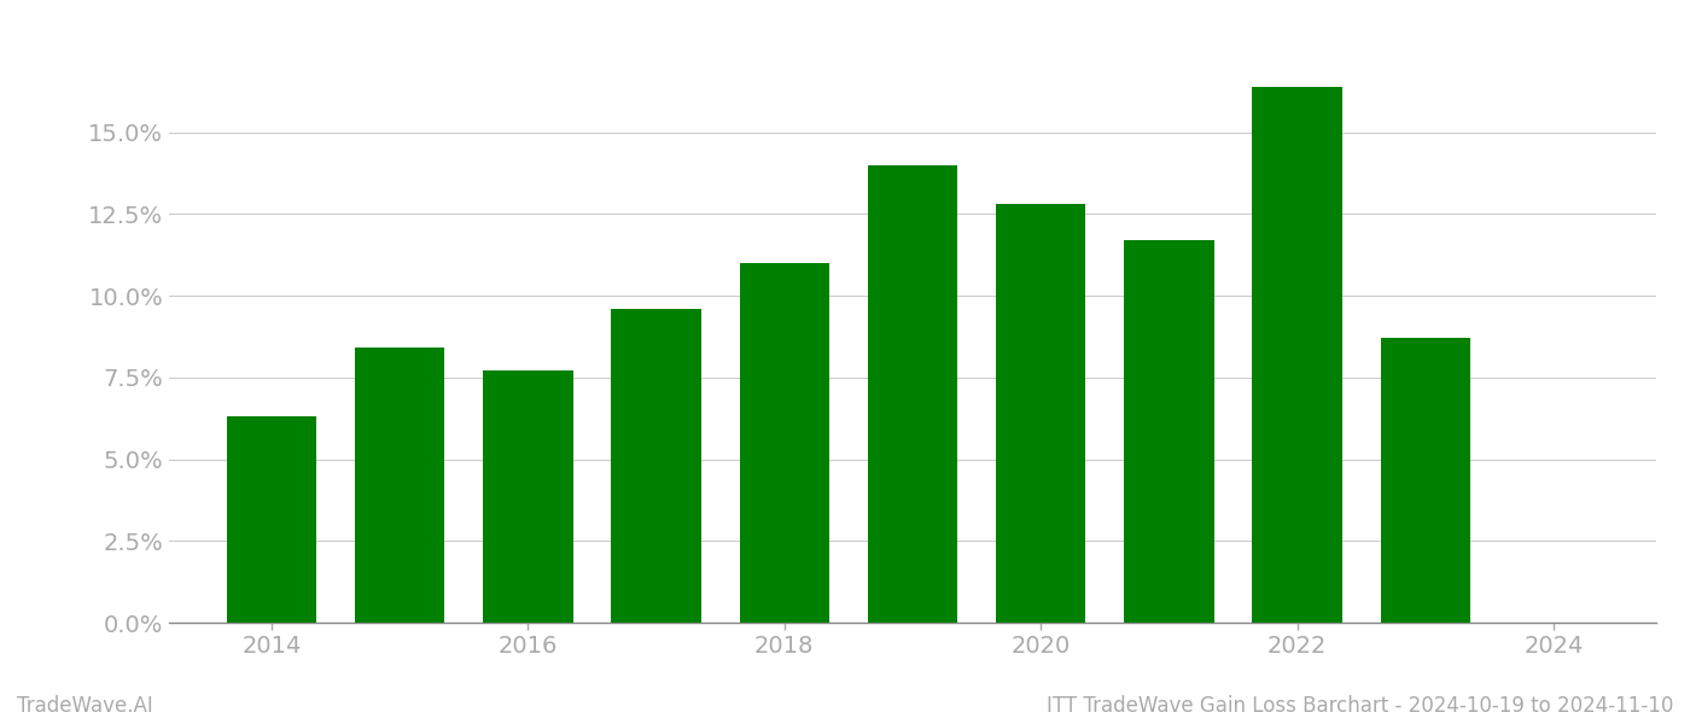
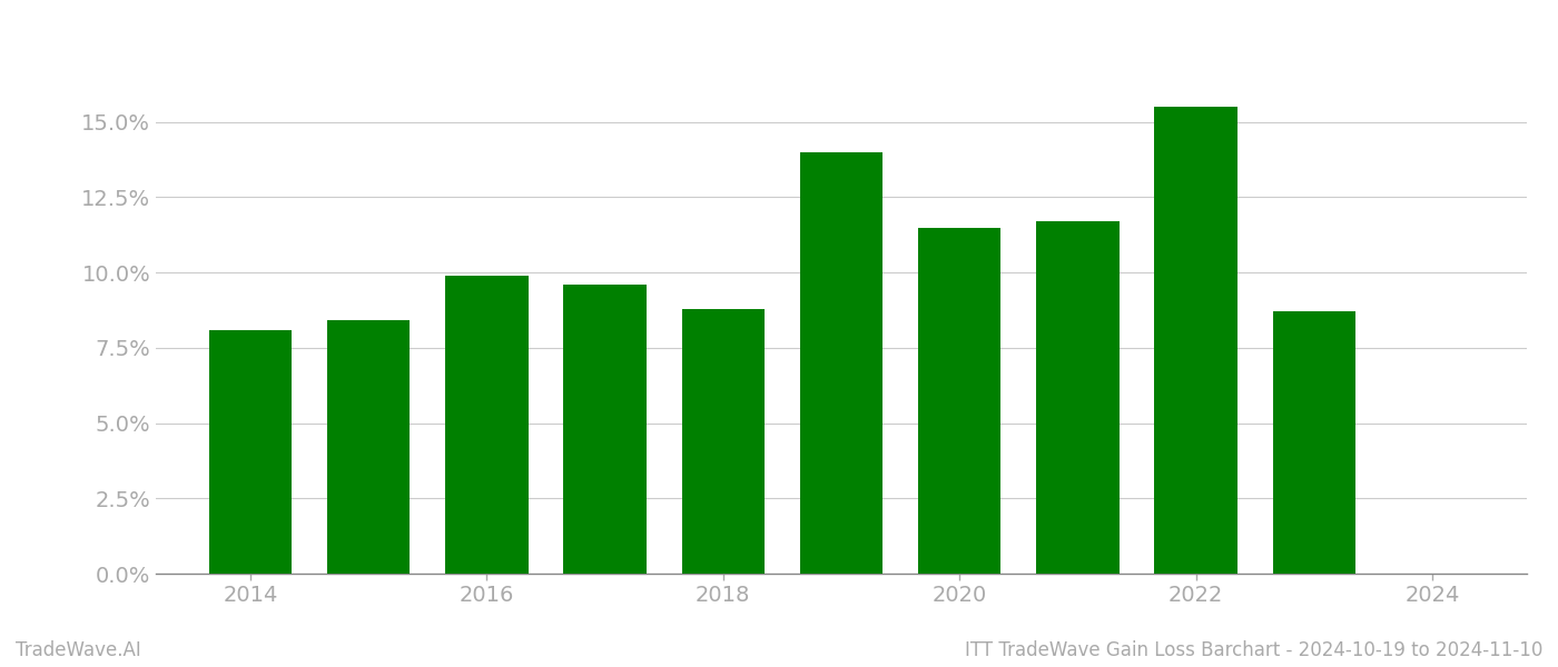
2014: 6.3% -> 8.1%
2016: 7.7% -> 9.9%
2018: 11.0% -> 8.8%
2020: 12.8% -> 11.5%
2022: 16.4% -> 15.5%
